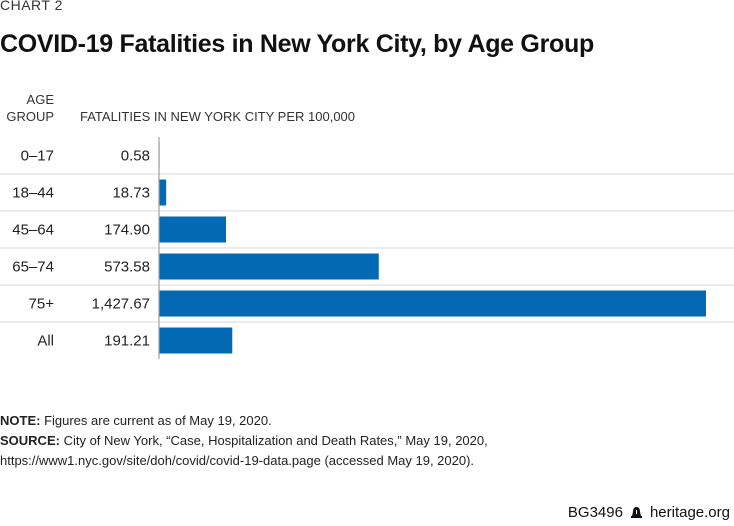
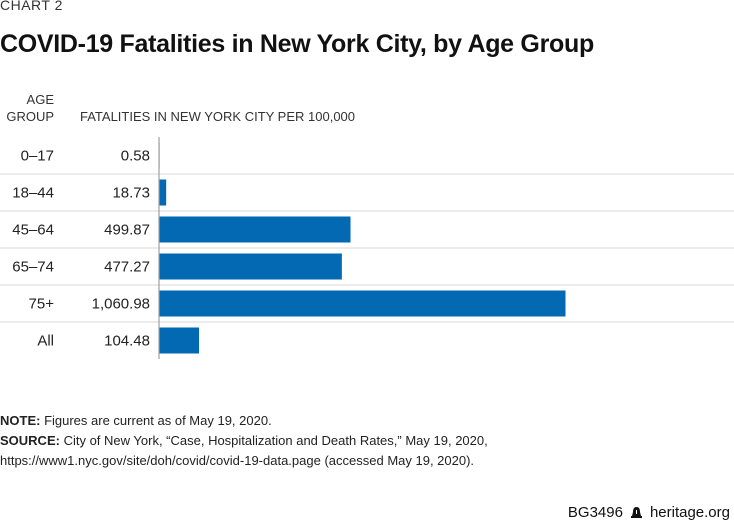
45–64: 174.90 -> 499.87
65–74: 573.58 -> 477.27
75+: 1,427.67 -> 1,060.98
All: 191.21 -> 104.48
